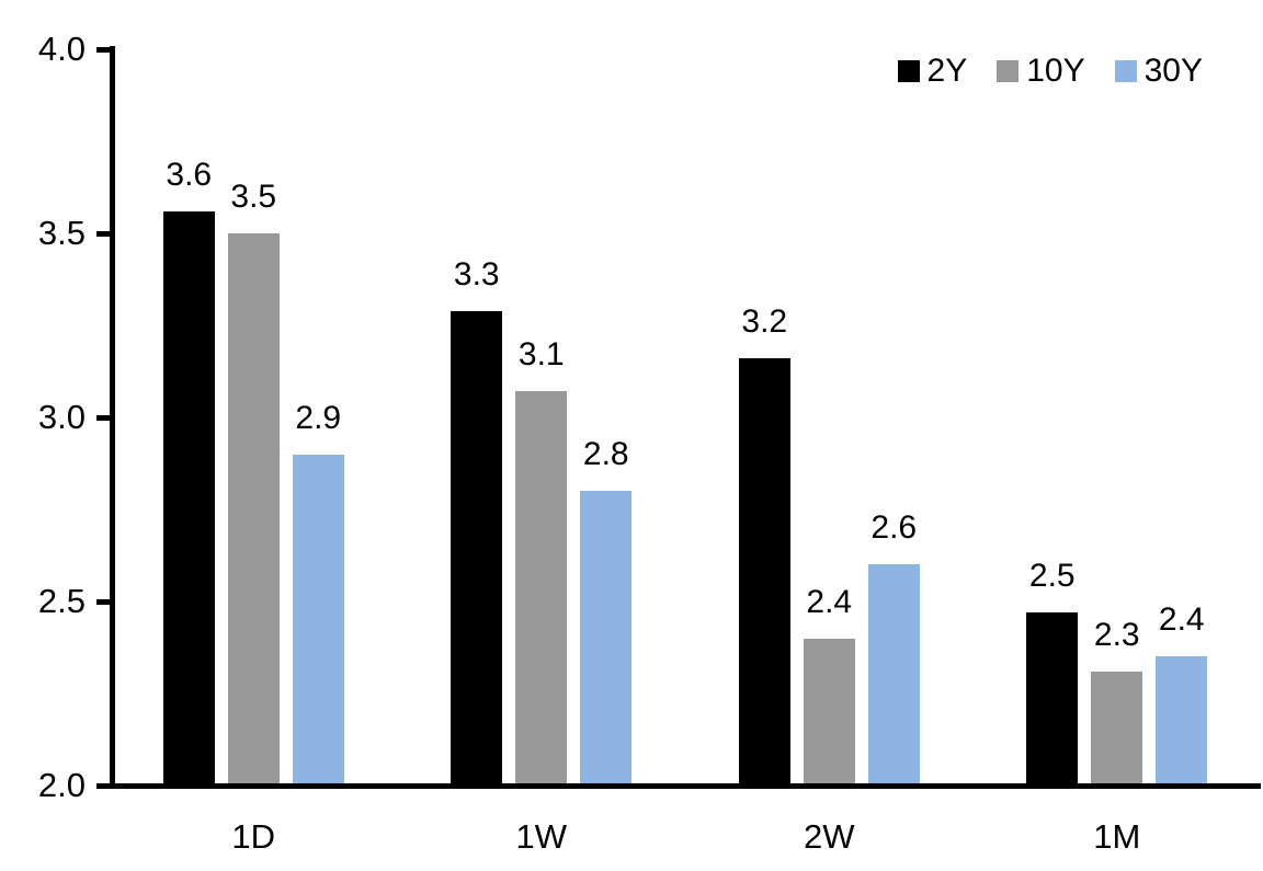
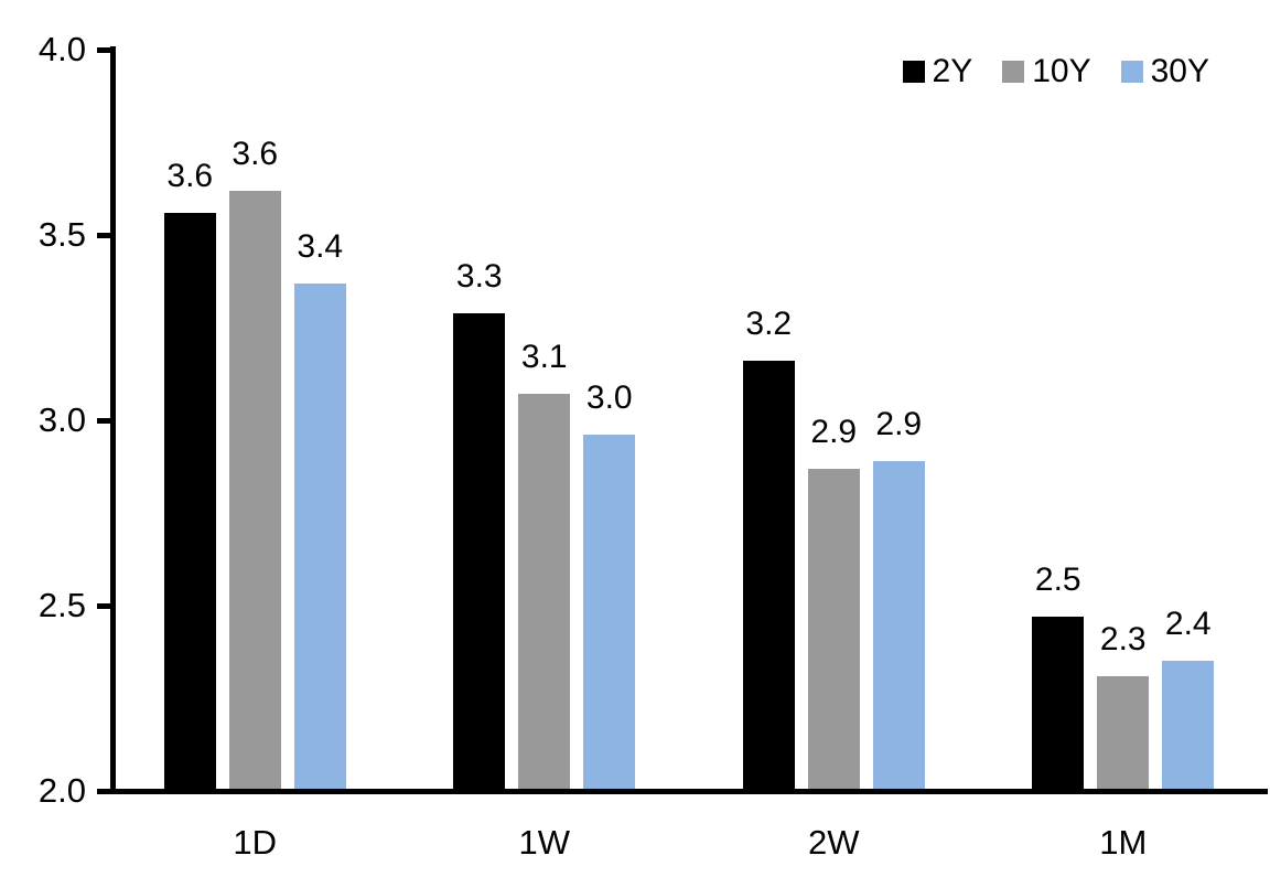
10Y/1D: 3.5 -> 3.6
30Y/1D: 2.9 -> 3.4
30Y/1W: 2.8 -> 3.0
10Y/2W: 2.4 -> 2.9
30Y/2W: 2.6 -> 2.9
